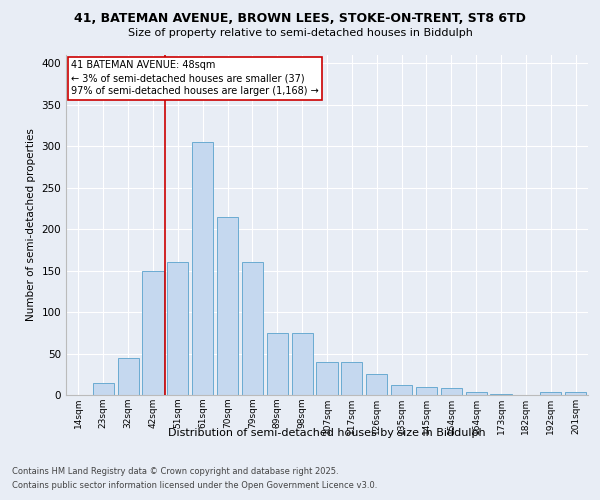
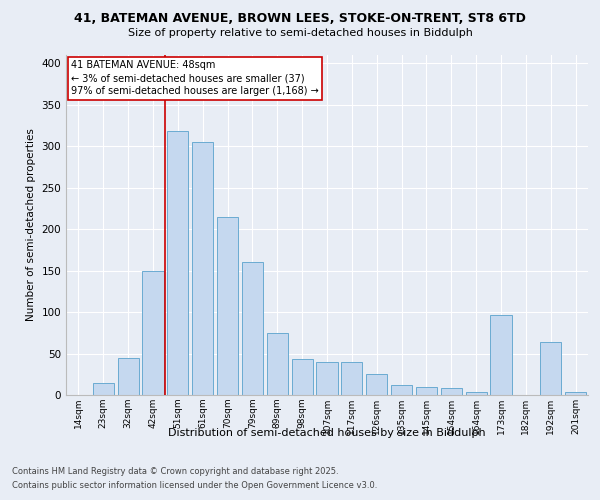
51sqm: 160 -> 318
98sqm: 75 -> 44
173sqm: 1 -> 96
192sqm: 4 -> 64
